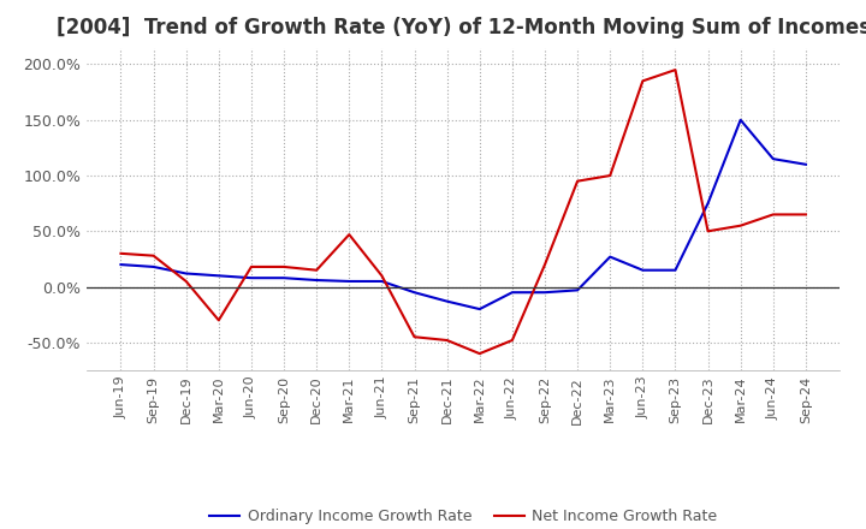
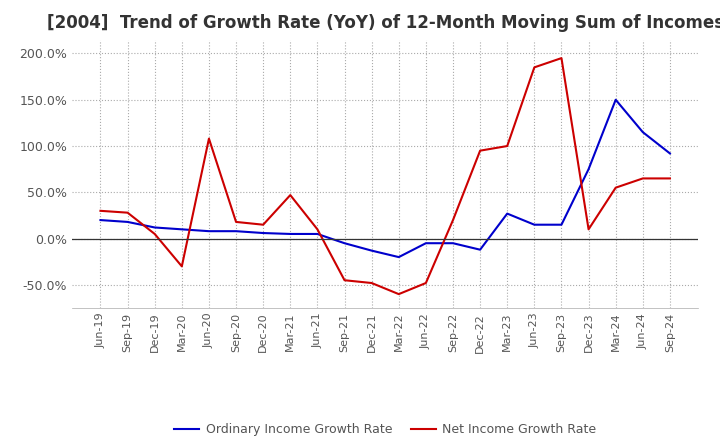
Net Income Growth Rate/Jun-20: 18% -> 108%
Ordinary Income Growth Rate/Dec-22: -3% -> -12%
Net Income Growth Rate/Dec-23: 50% -> 10%
Ordinary Income Growth Rate/Sep-24: 110% -> 92%
